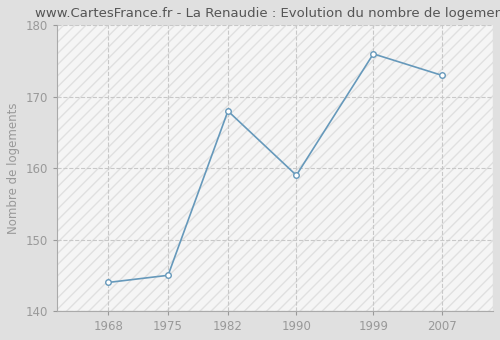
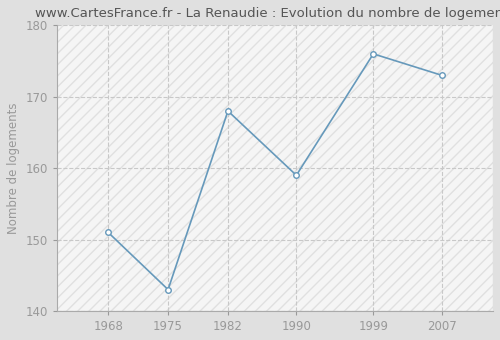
1968: 144 -> 151
1975: 145 -> 143
